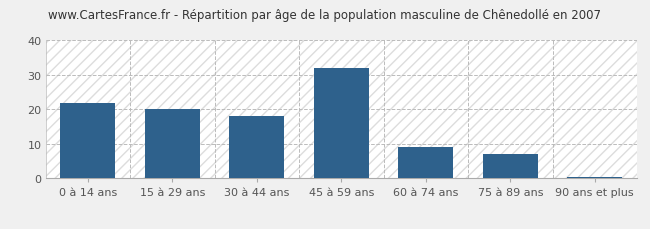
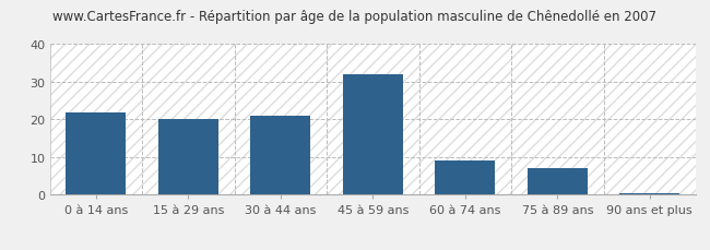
30 à 44 ans: 18.0 -> 21.0
